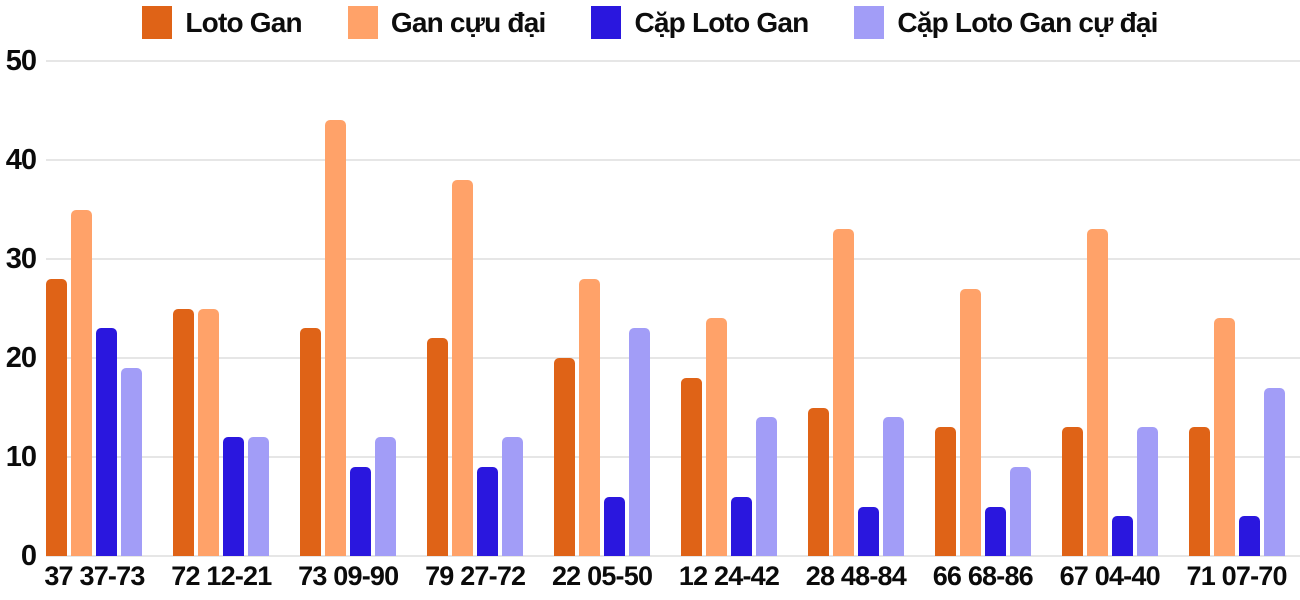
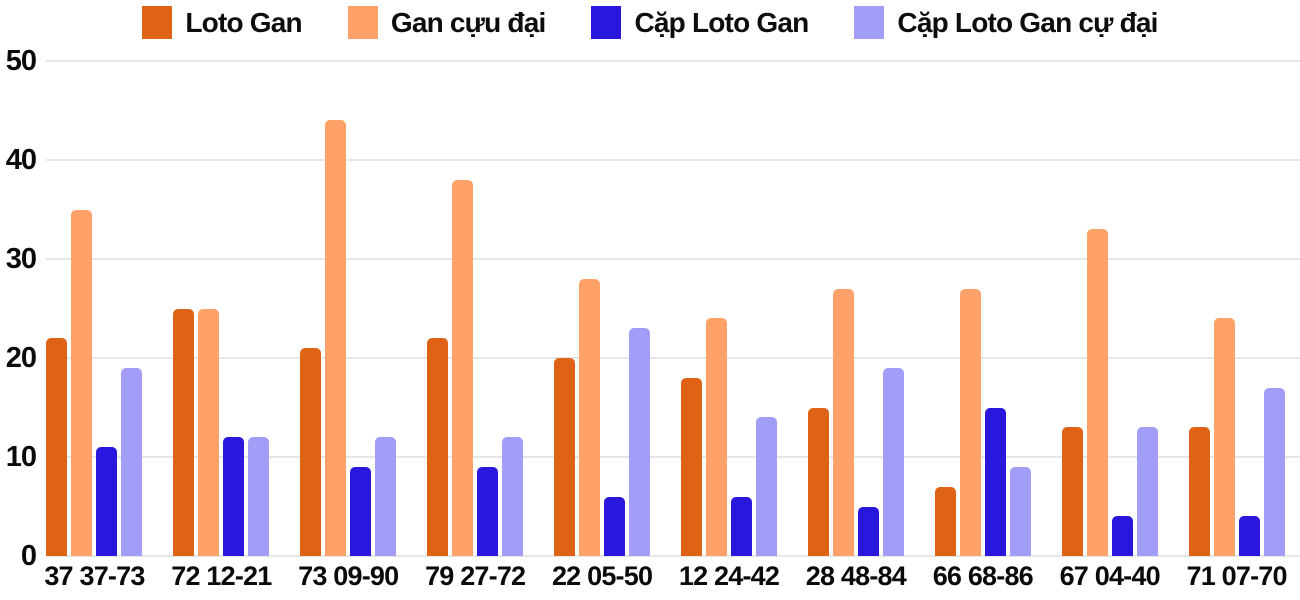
Loto Gan/37 37-73: 28 -> 22
Cặp Loto Gan/37 37-73: 23 -> 11
Loto Gan/73 09-90: 23 -> 21
Gan cựu đại/28 48-84: 33 -> 27
Cặp Loto Gan cự đại/28 48-84: 14 -> 19
Loto Gan/66 68-86: 13 -> 7
Cặp Loto Gan/66 68-86: 5 -> 15
